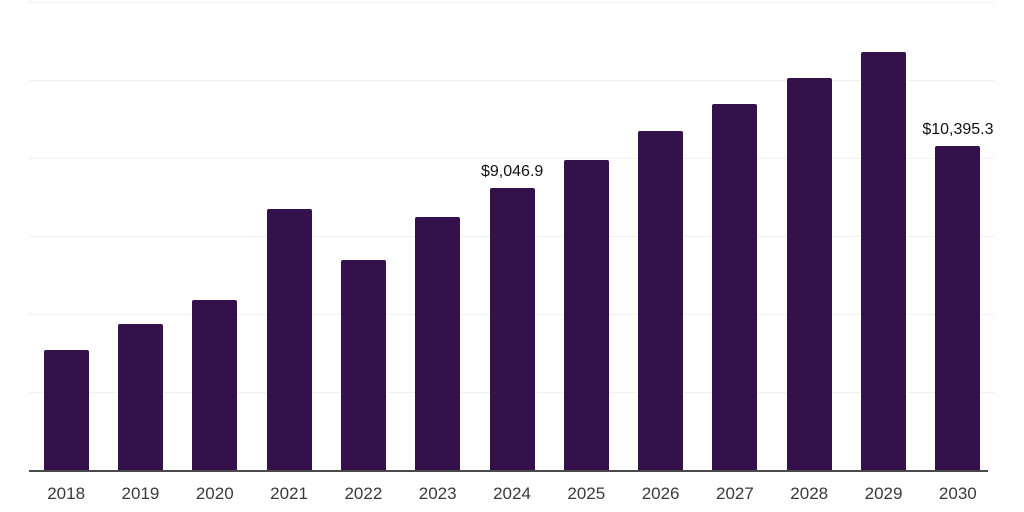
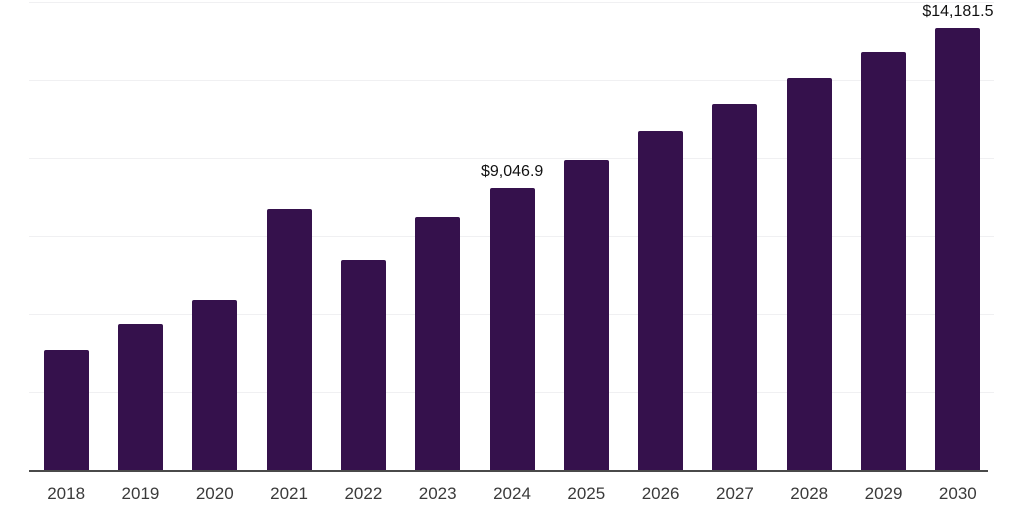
2030: $10,395.3 -> $14,181.5
